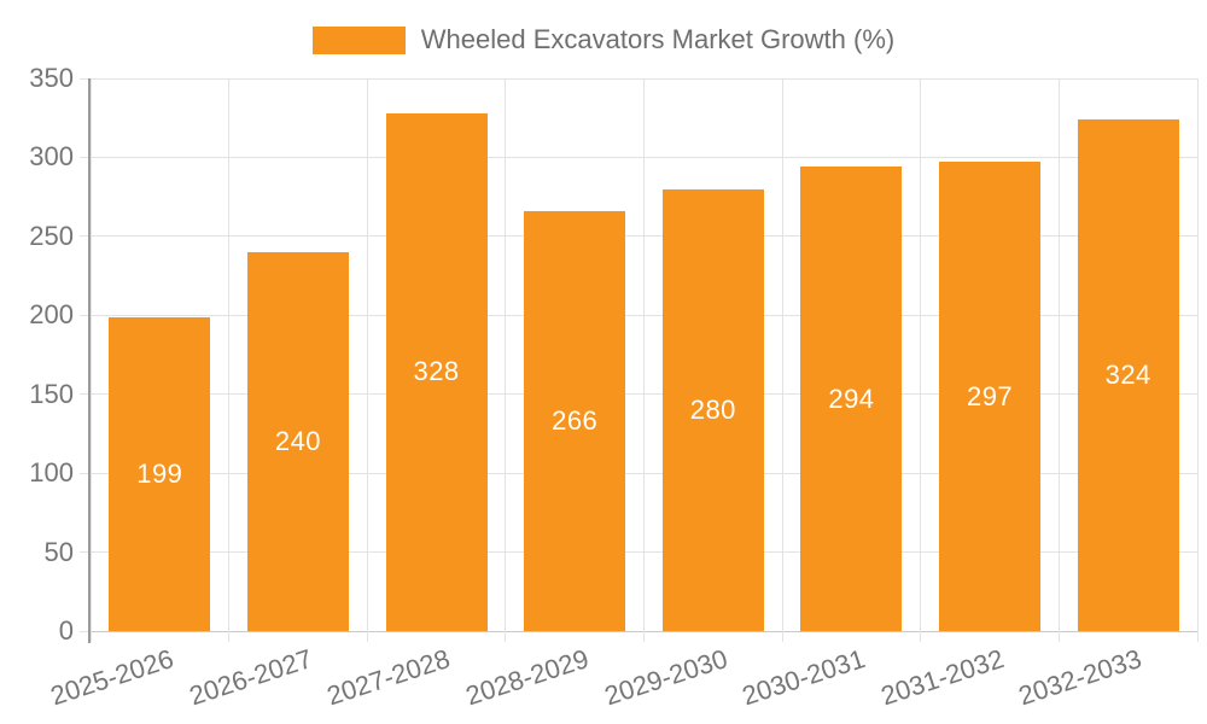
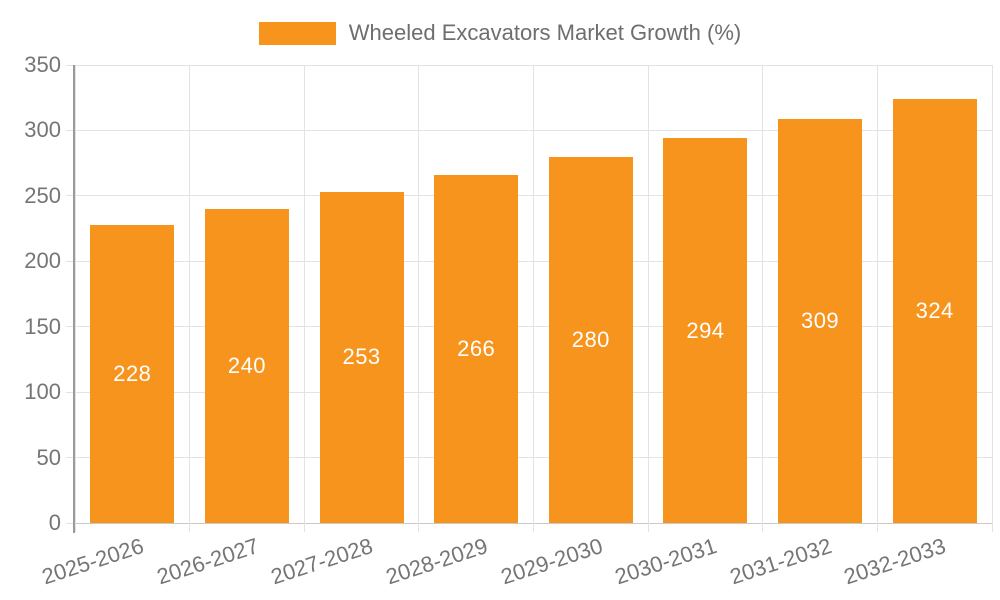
2025-2026: 199 -> 228
2027-2028: 328 -> 253
2031-2032: 297 -> 309
